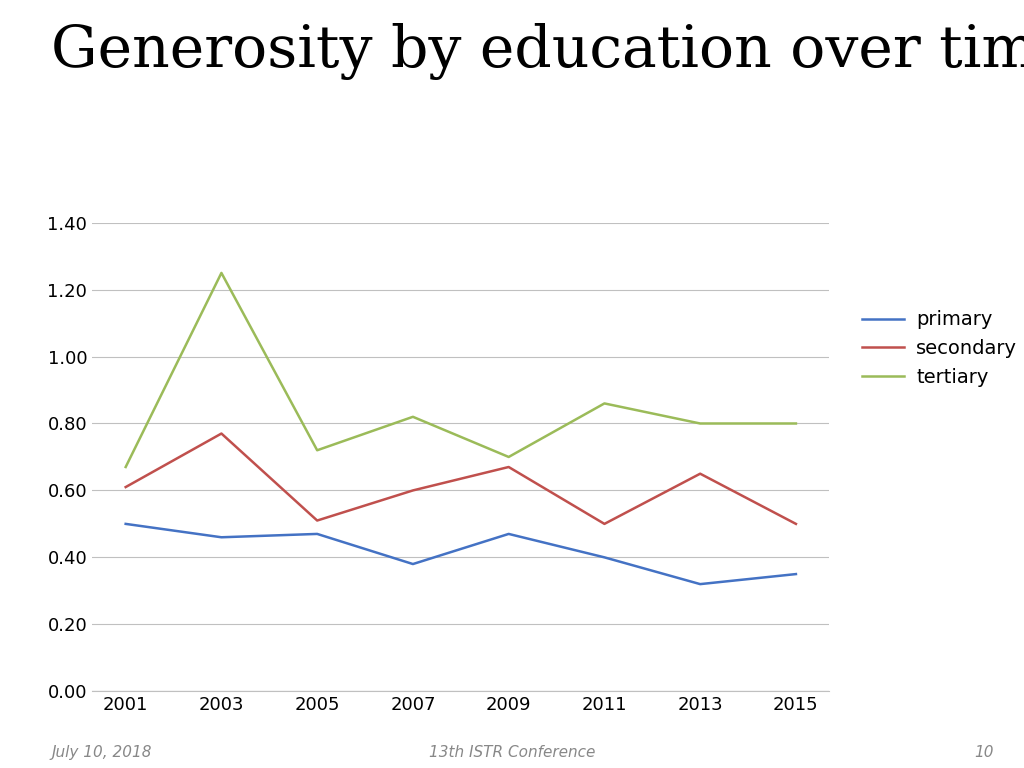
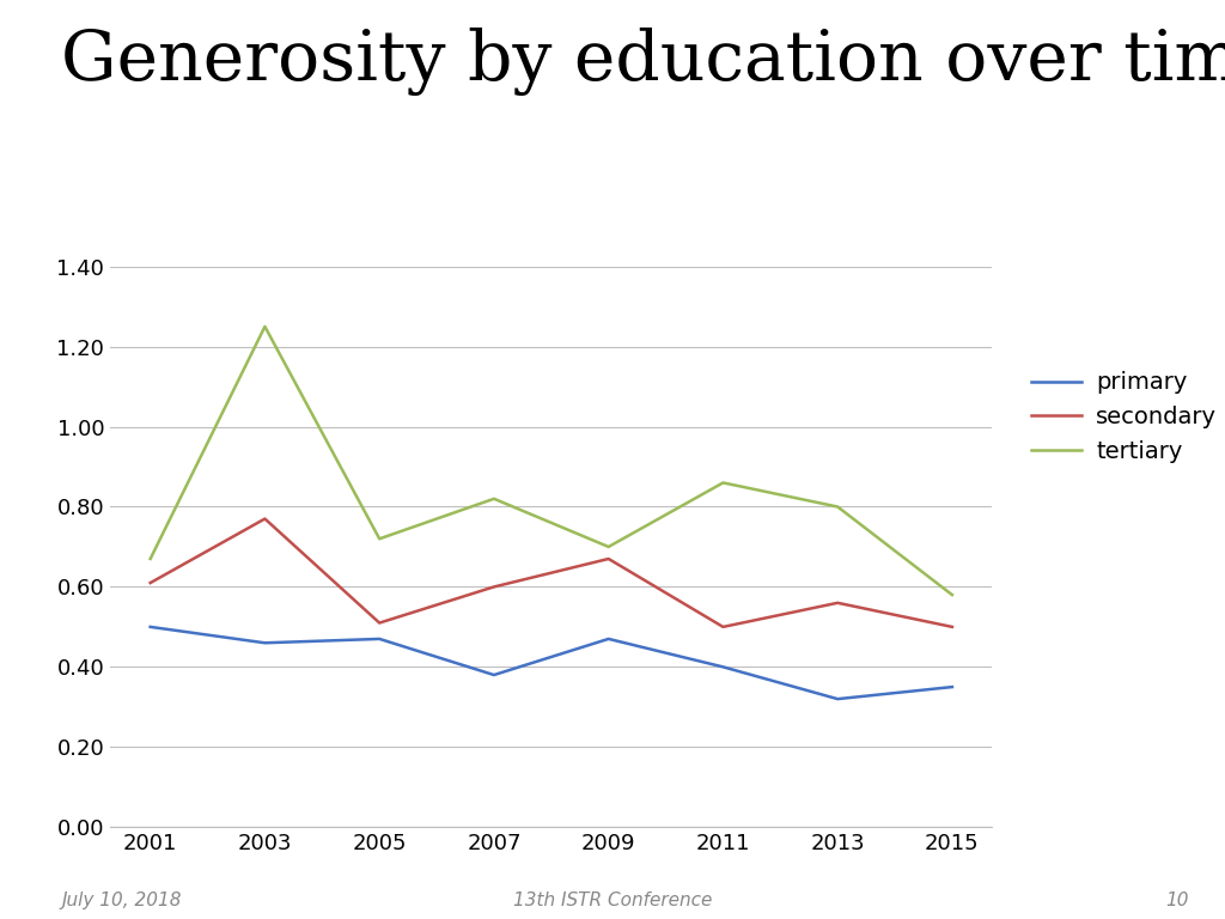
secondary/2013: 0.65 -> 0.56
tertiary/2015: 0.80 -> 0.58
